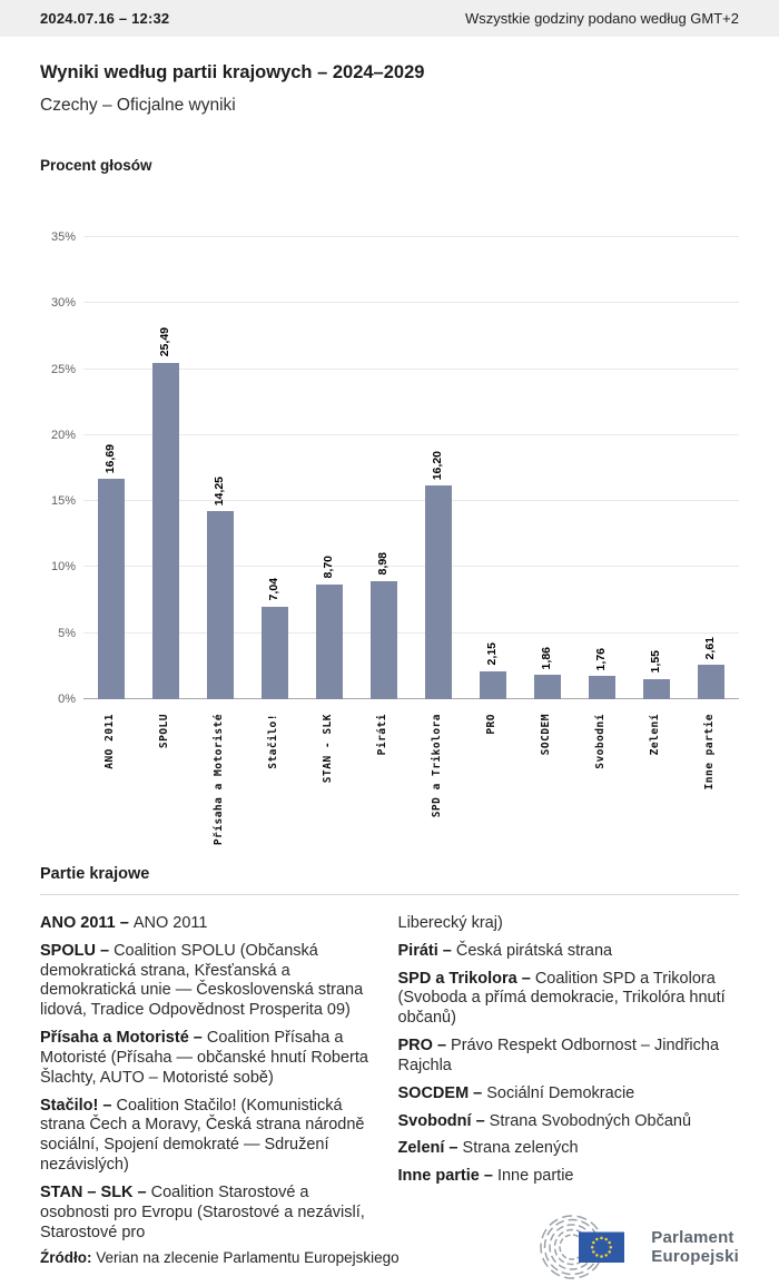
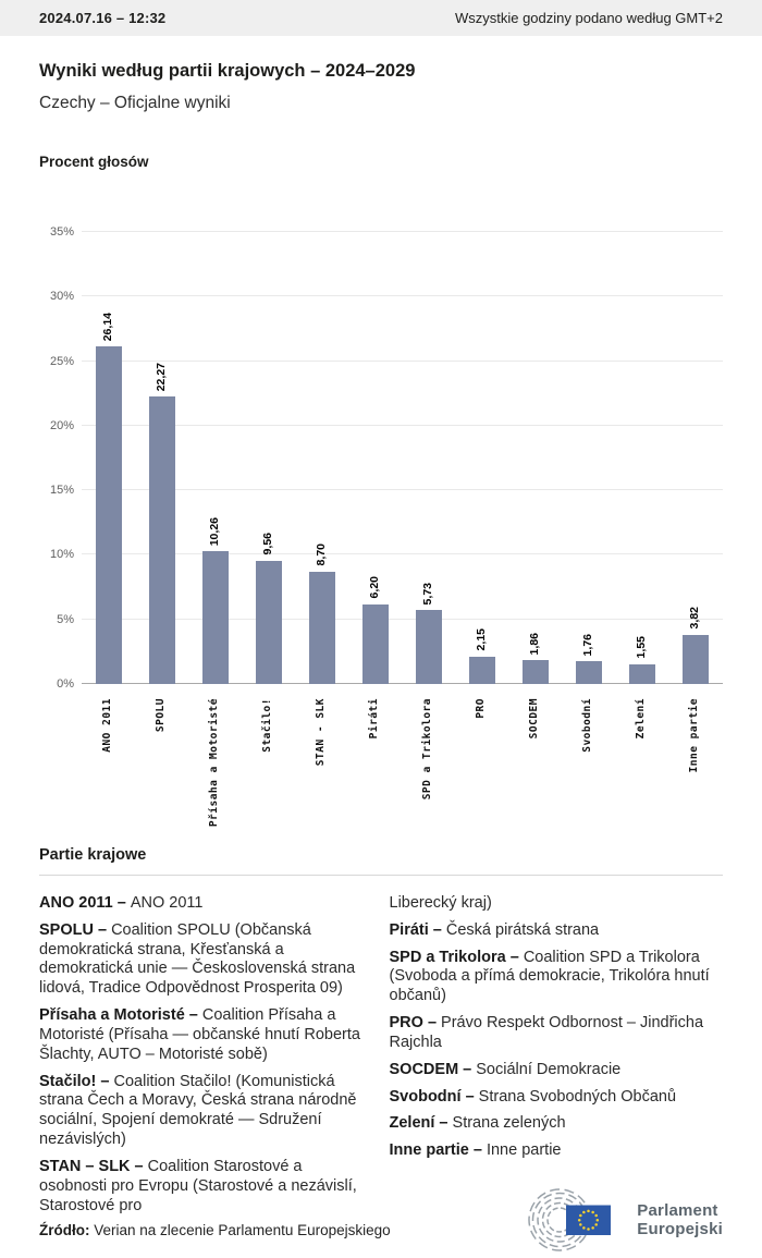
ANO 2011: 16,69 -> 26,14
SPOLU: 25,49 -> 22,27
Přísaha a Motoristé: 14,25 -> 10,26
Stačilo!: 7,04 -> 9,56
Piráti: 8,98 -> 6,20
SPD a Trikolora: 16,20 -> 5,73
Inne partie: 2,61 -> 3,82
